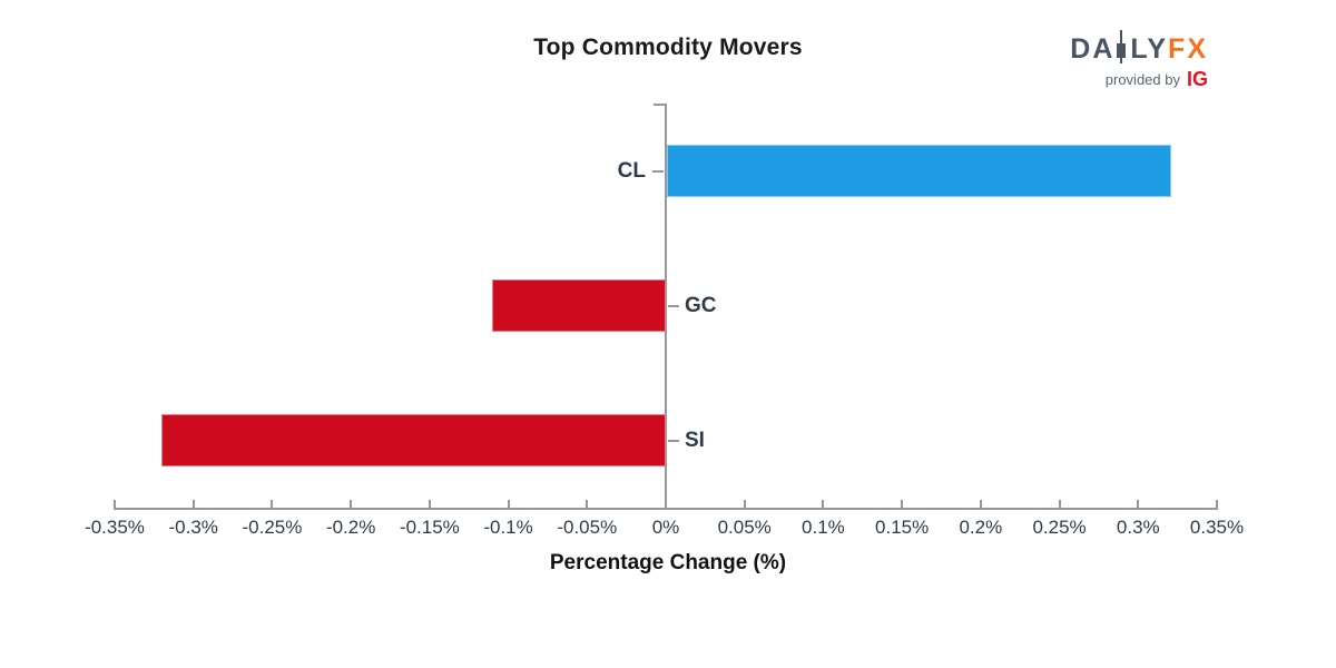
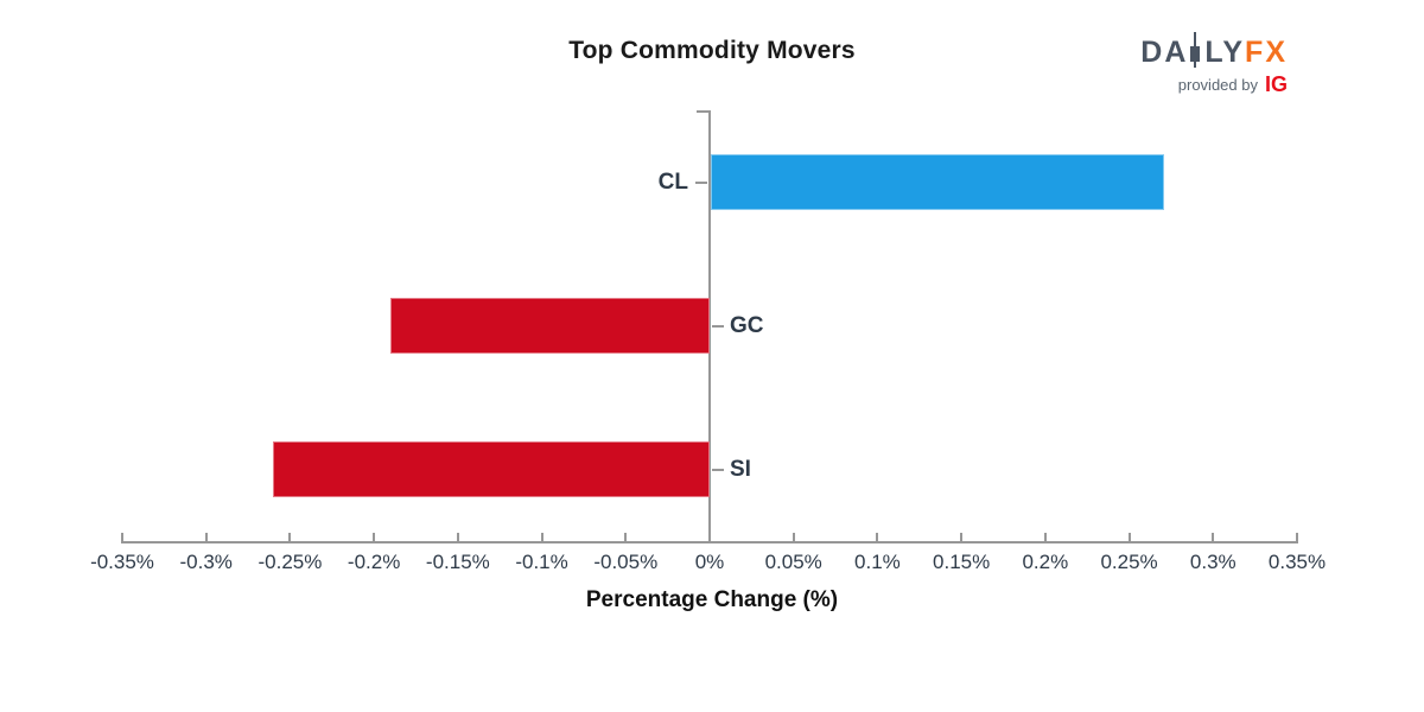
CL: 0.32% -> 0.27%
GC: -0.11% -> -0.19%
SI: -0.32% -> -0.26%
